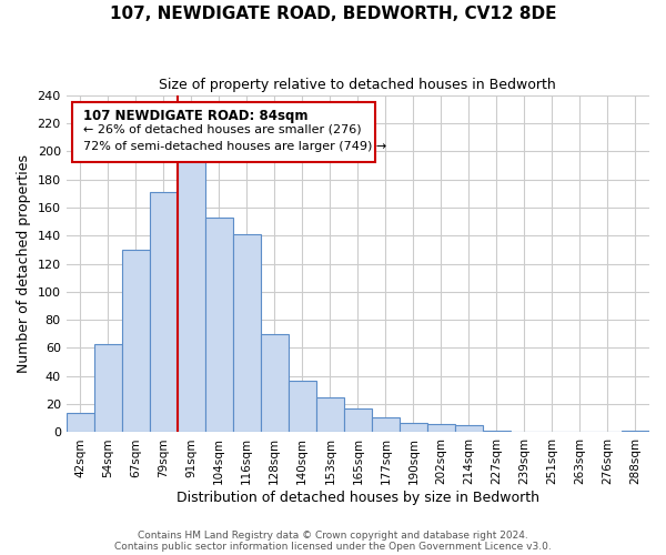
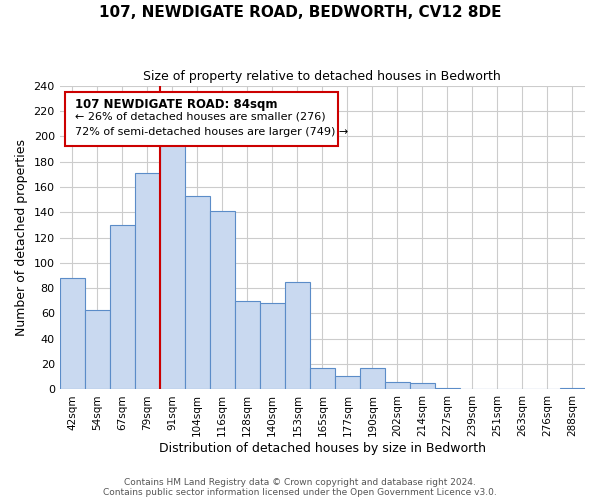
42sqm: 14 -> 88
140sqm: 37 -> 68
153sqm: 25 -> 85
190sqm: 7 -> 17
